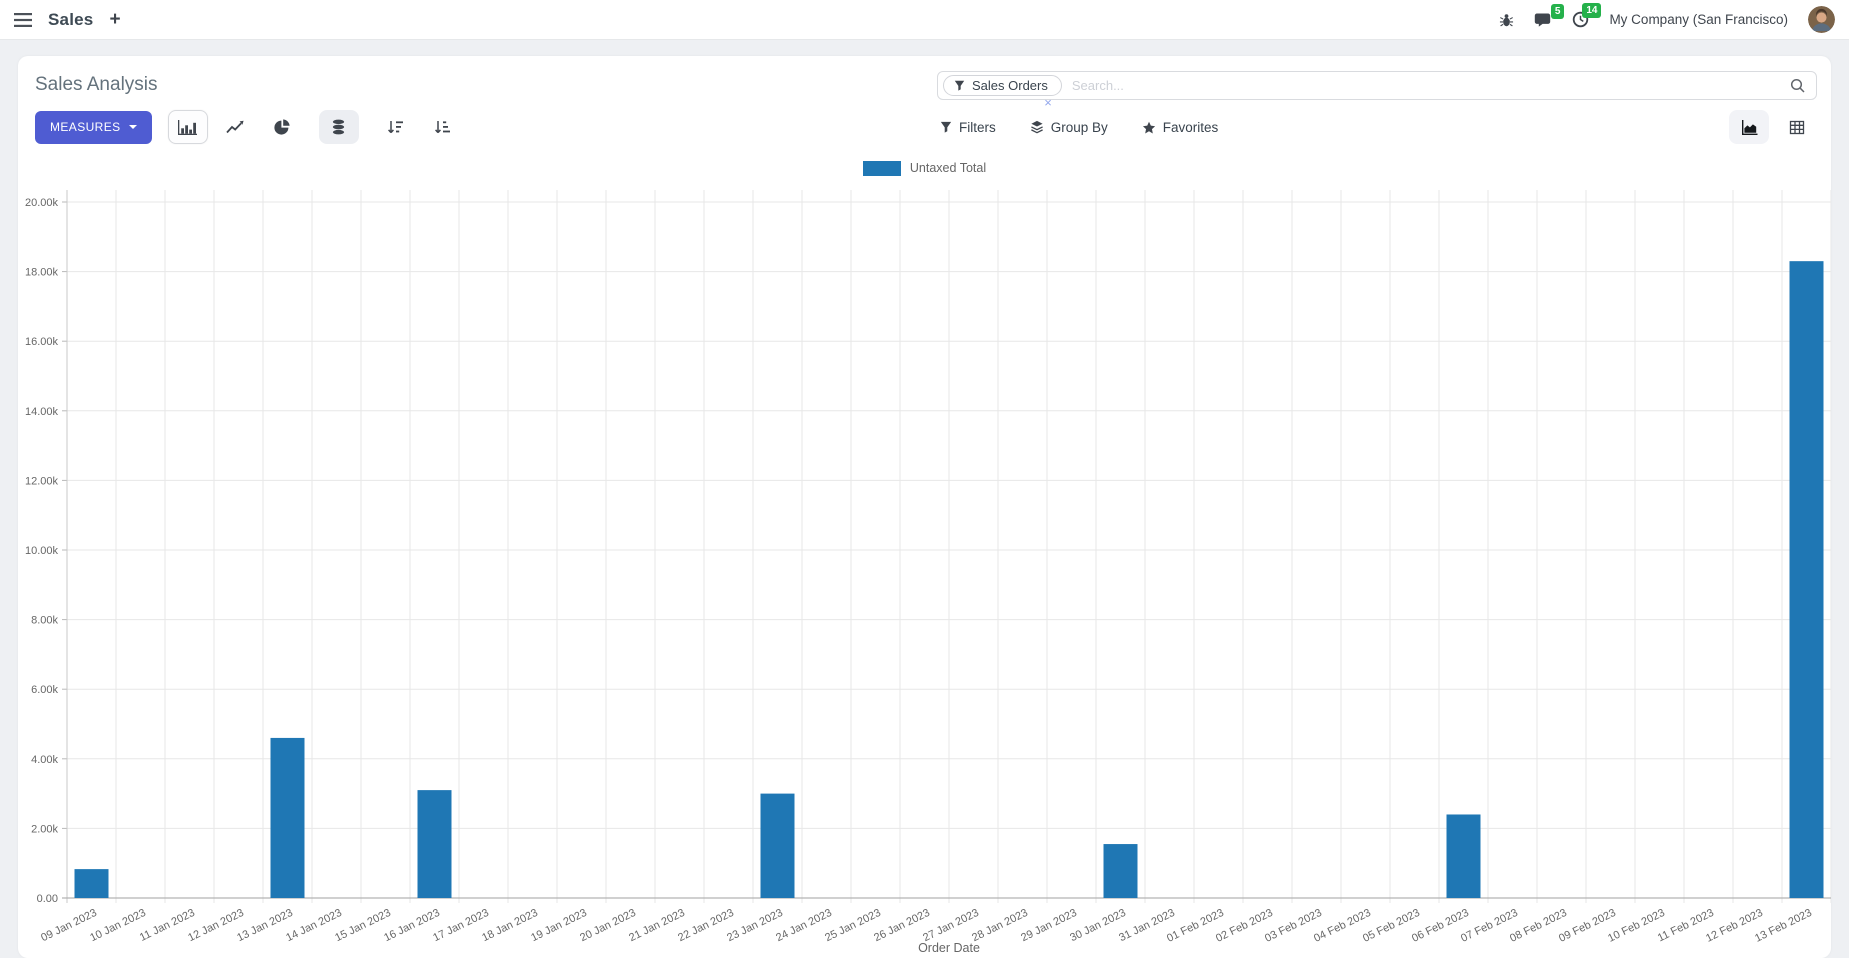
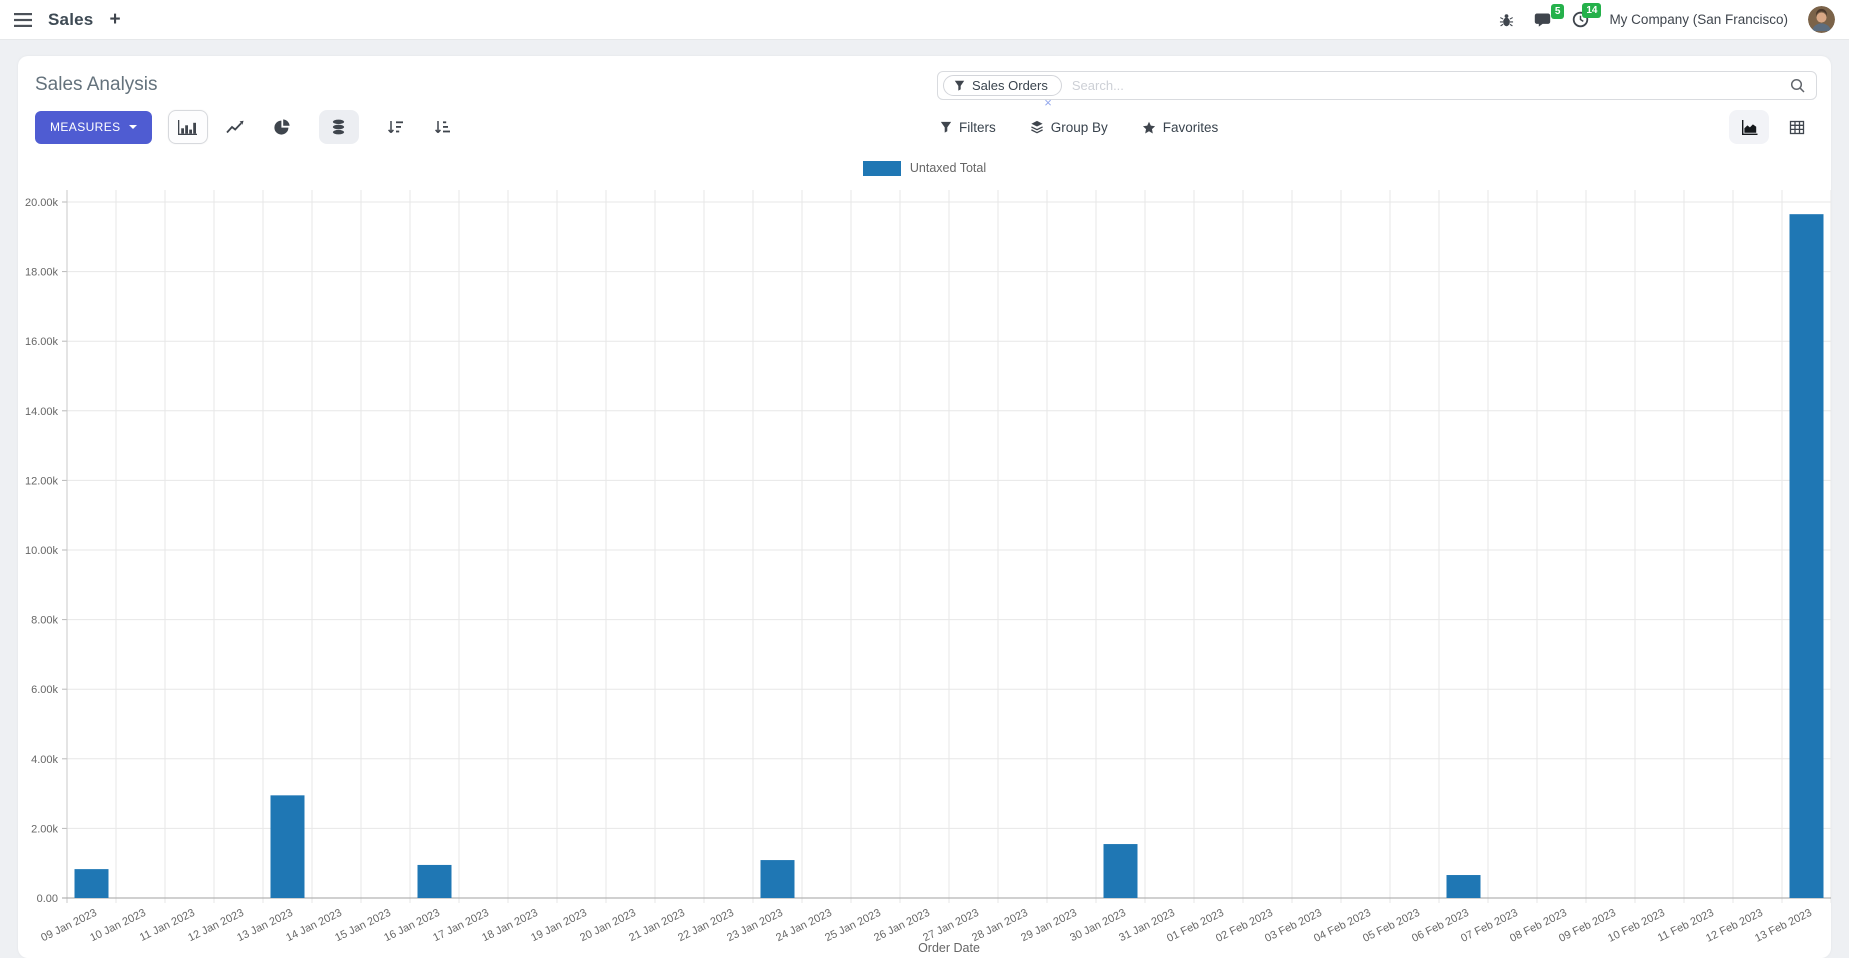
13 Jan 2023: 4.6k -> 3.0k
16 Jan 2023: 3.1k -> 1.0k
23 Jan 2023: 3.0k -> 1.1k
06 Feb 2023: 2.4k -> 0.7k
13 Feb 2023: 18.3k -> 19.6k
